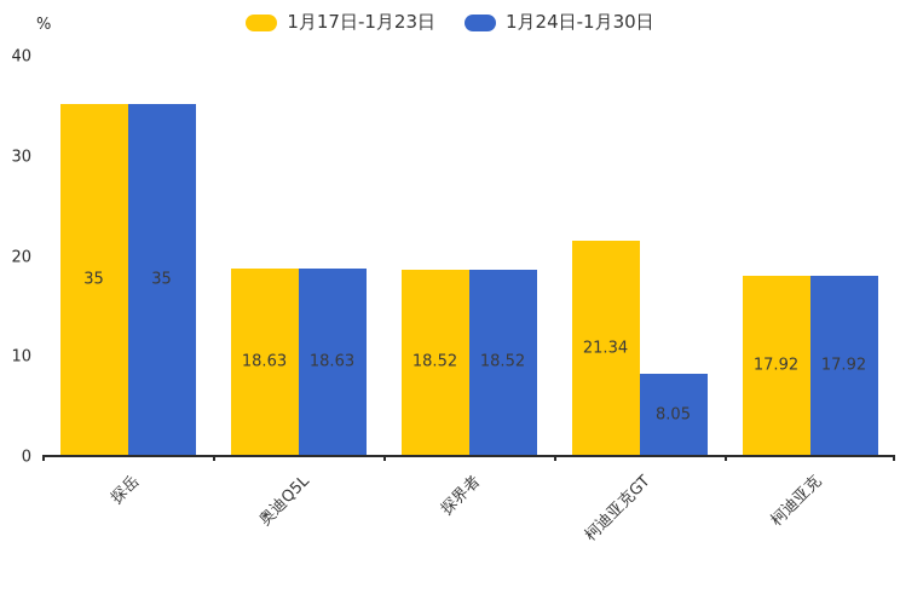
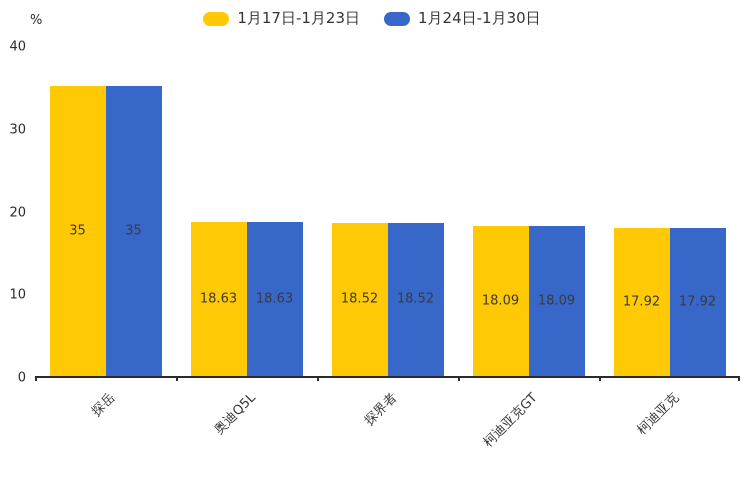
1月17日-1月23日/柯迪亚克GT: 21.34 -> 18.09
1月24日-1月30日/柯迪亚克GT: 8.05 -> 18.09
